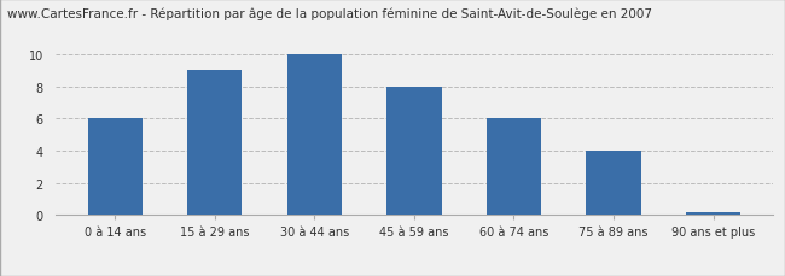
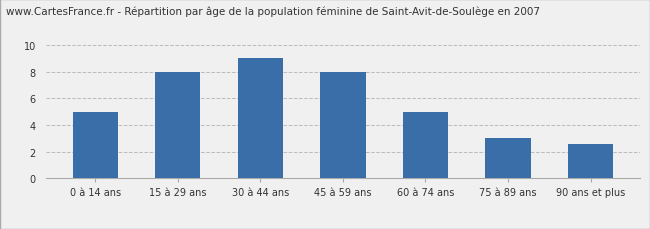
0 à 14 ans: 6.0 -> 5.0
15 à 29 ans: 9.0 -> 8.0
30 à 44 ans: 10.0 -> 9.0
60 à 74 ans: 6.0 -> 5.0
75 à 89 ans: 4.0 -> 3.0
90 ans et plus: 0.1 -> 2.6
